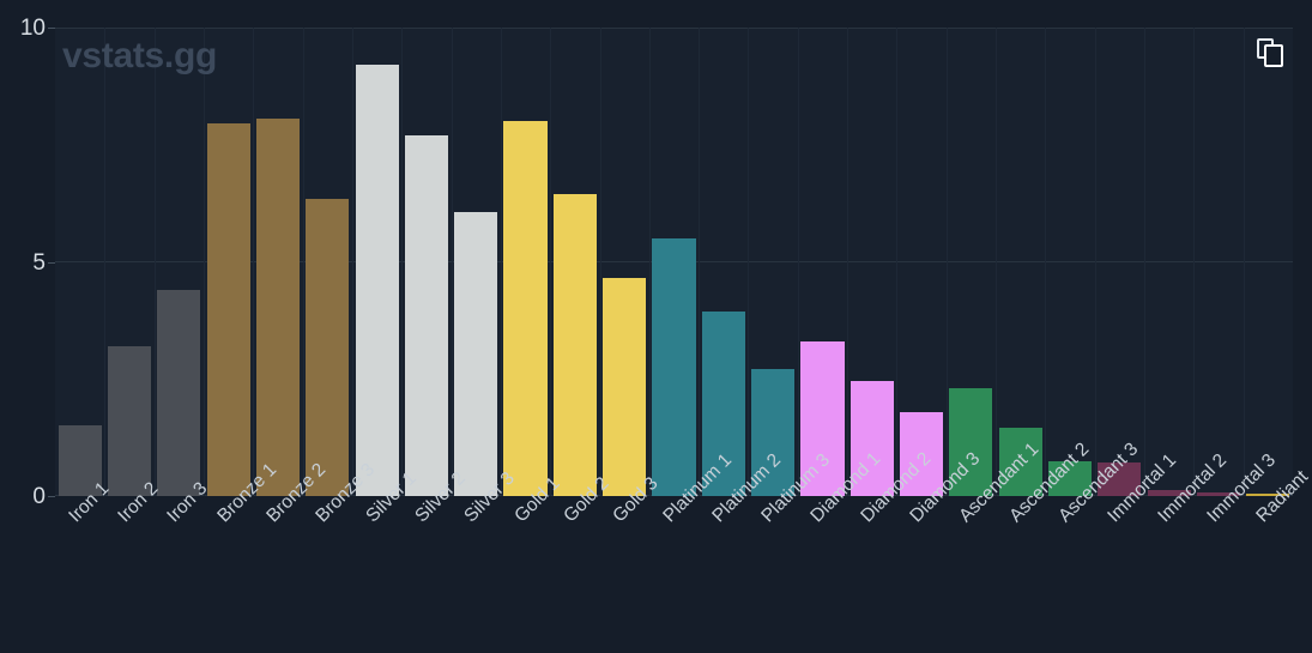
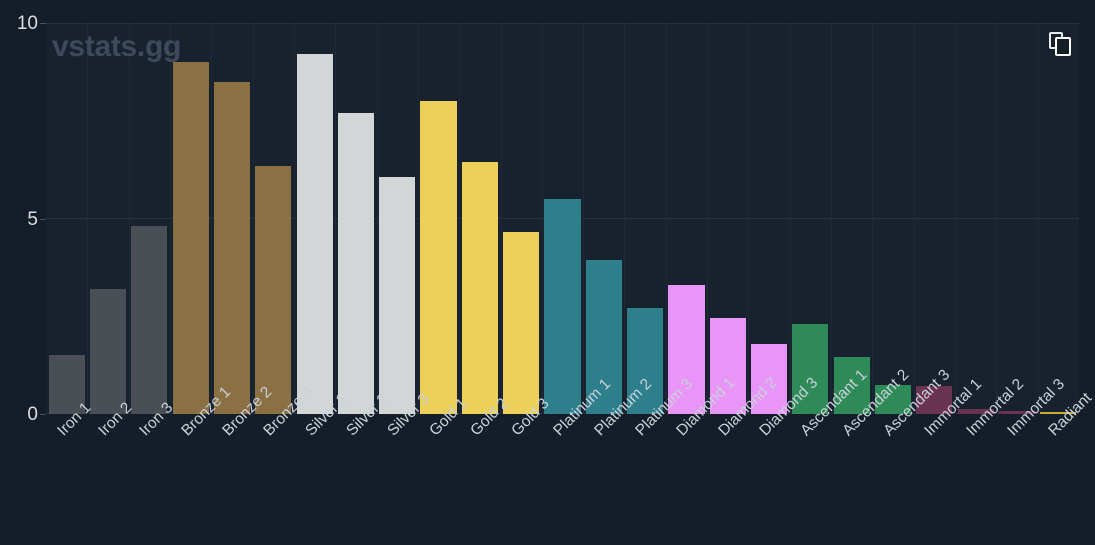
Iron 3: 4.4 -> 4.8
Bronze 1: 8.0 -> 9.0
Bronze 2: 8.1 -> 8.5
